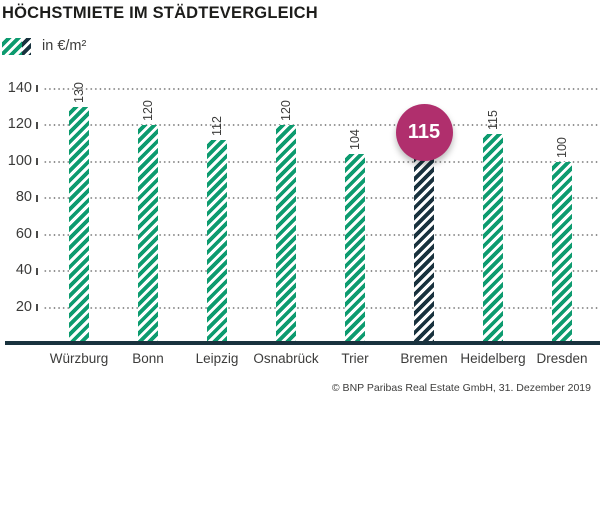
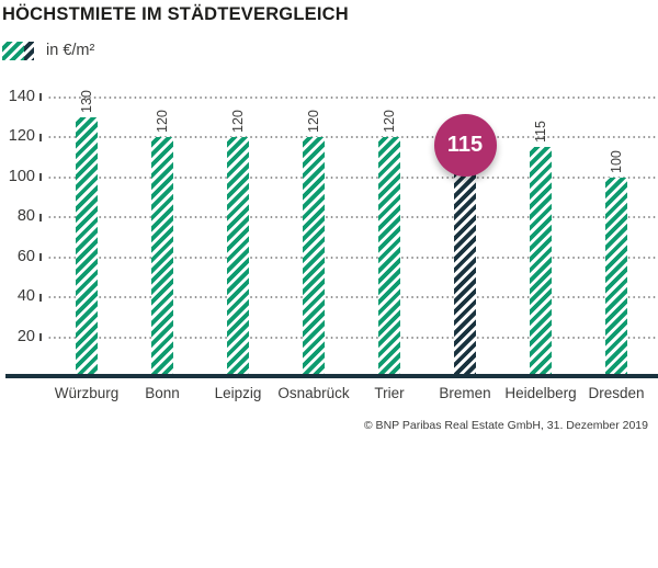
Leipzig: 112 -> 120
Trier: 104 -> 120
